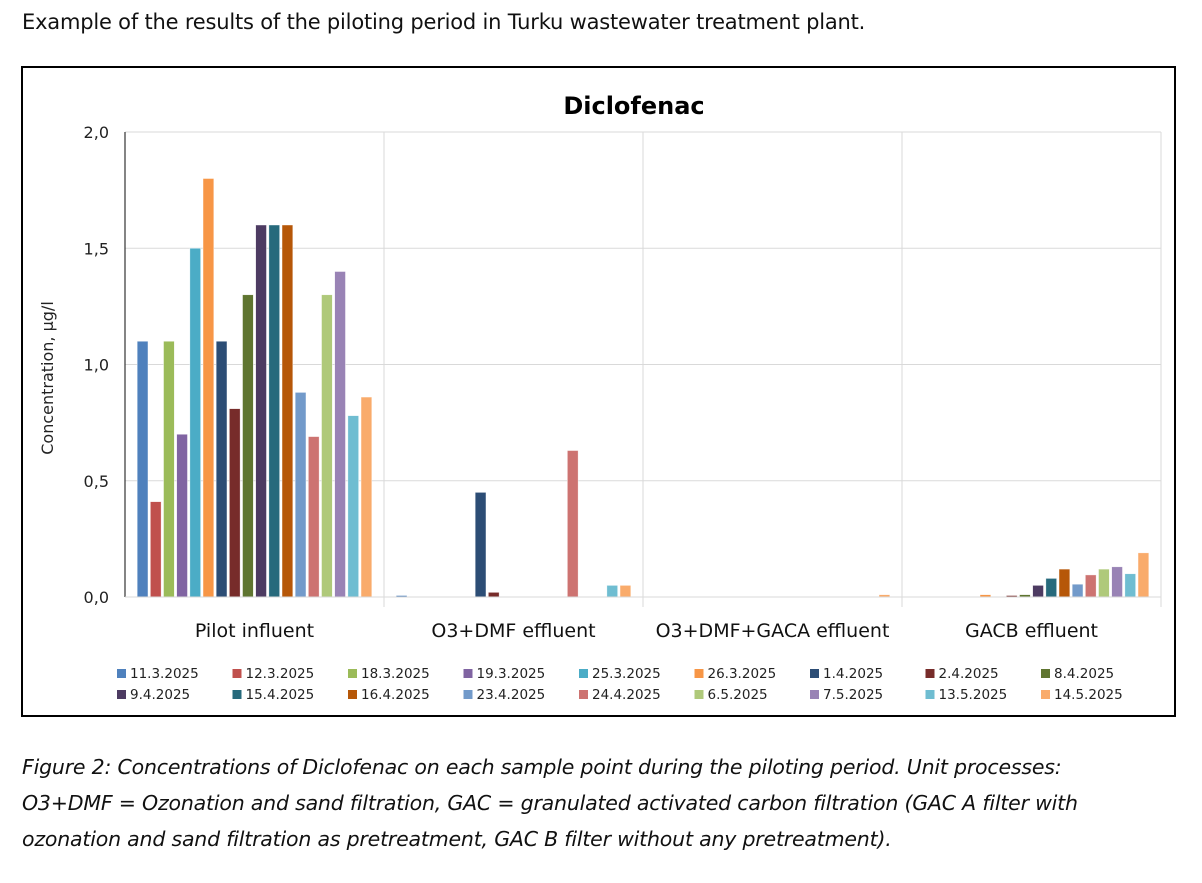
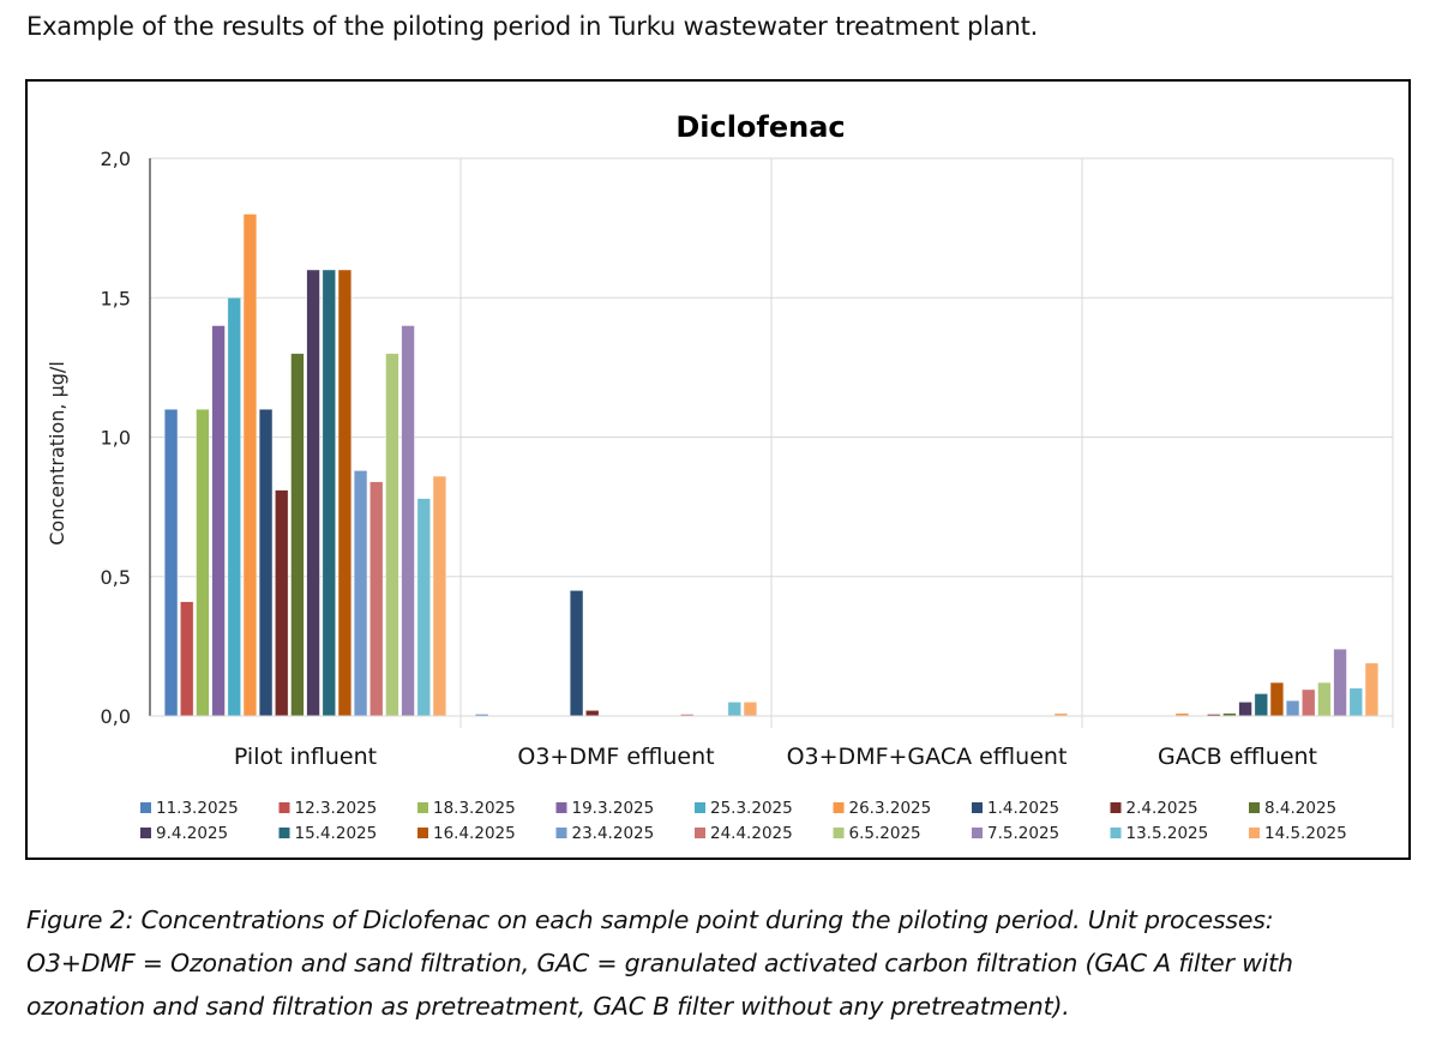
19.3.2025/Pilot influent: 0,7 -> 1,4
24.4.2025/Pilot influent: 0,69 -> 0,84
24.4.2025/O3+DMF effluent: 0,63 -> 0,01
7.5.2025/GACB effluent: 0,13 -> 0,24
